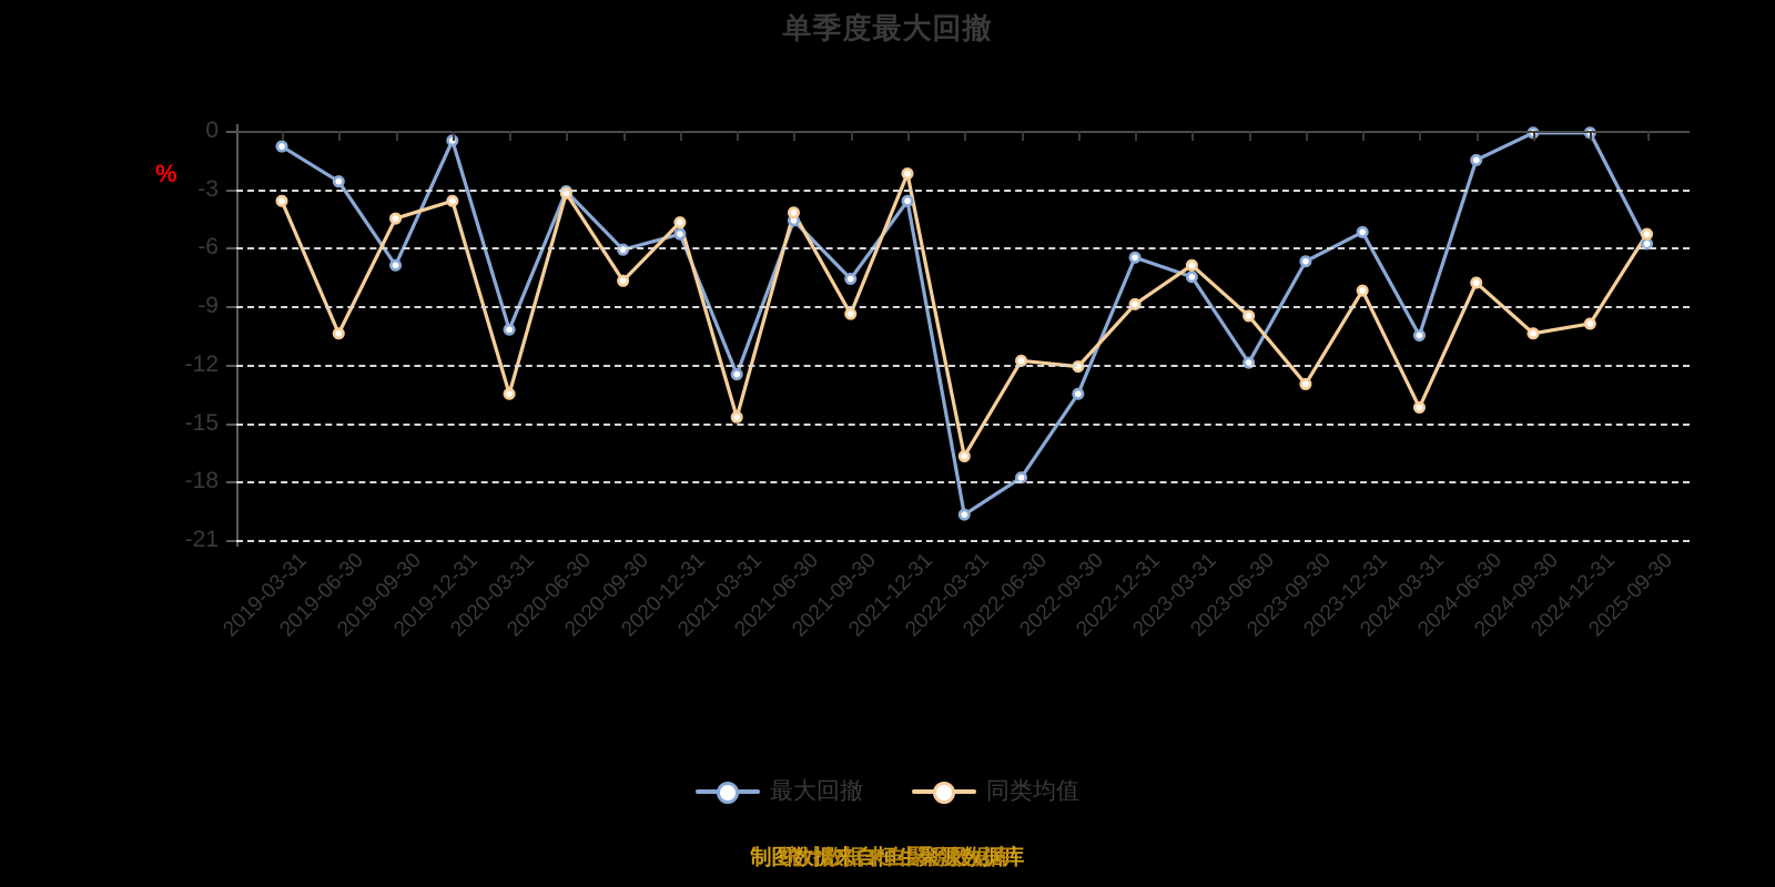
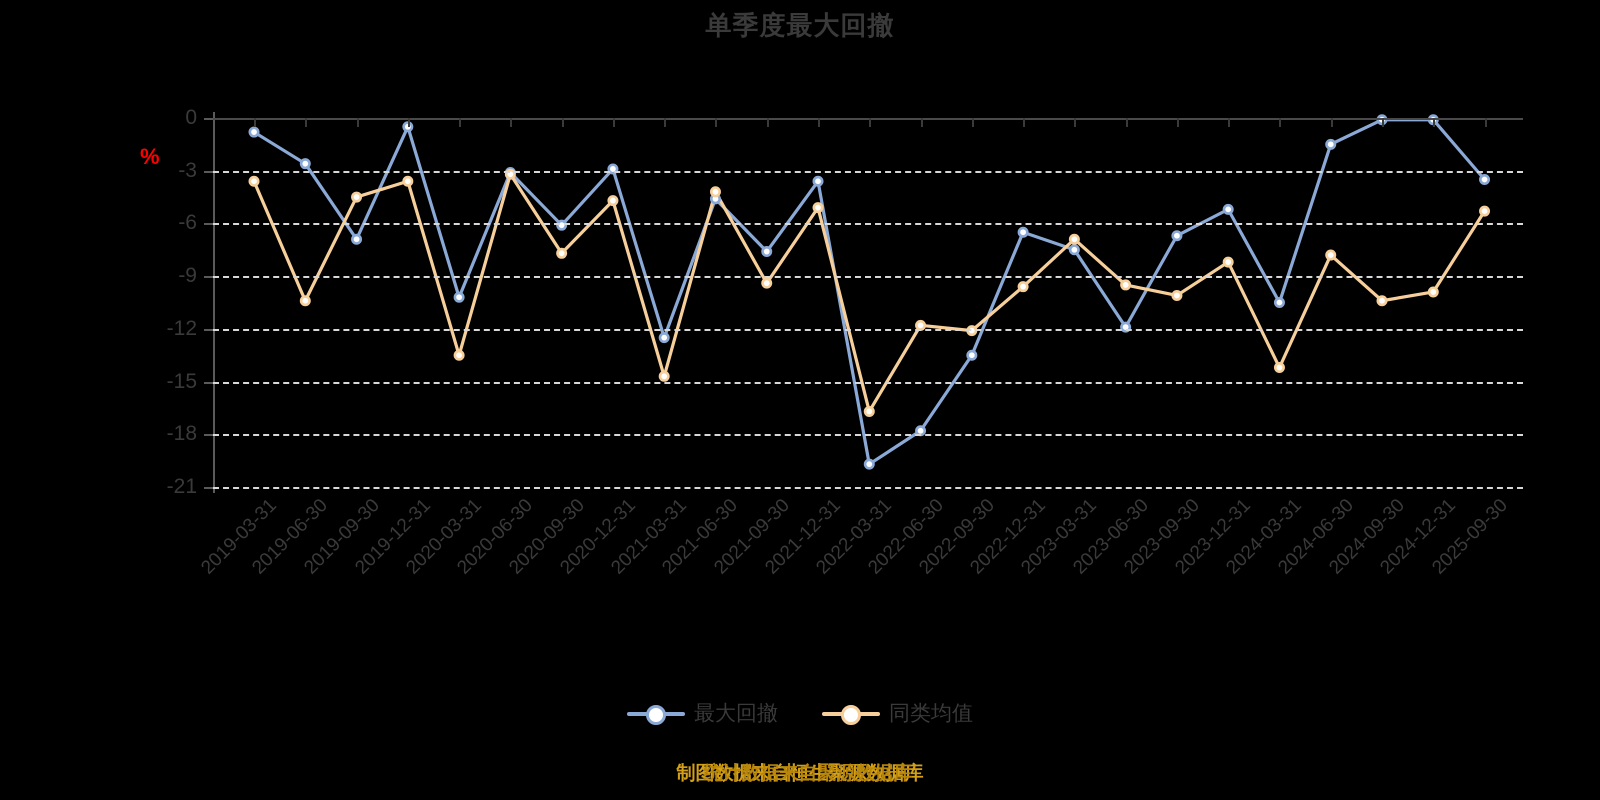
最大回撤/2020-12-31: -5.3 -> -2.9
同类均值/2021-12-31: -2.2 -> -5.1
同类均值/2022-12-31: -8.9 -> -9.6
同类均值/2023-09-30: -13.0 -> -10.1
最大回撤/2025-09-30: -5.8 -> -3.5
